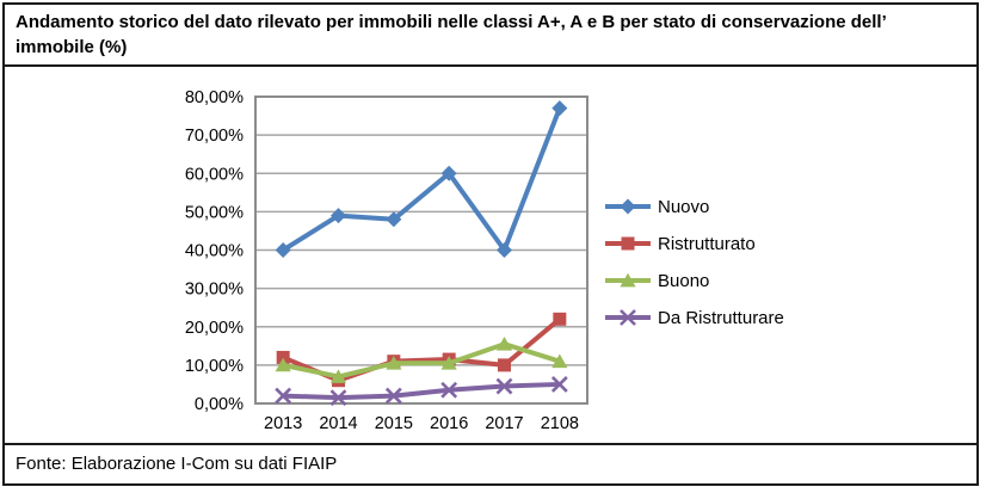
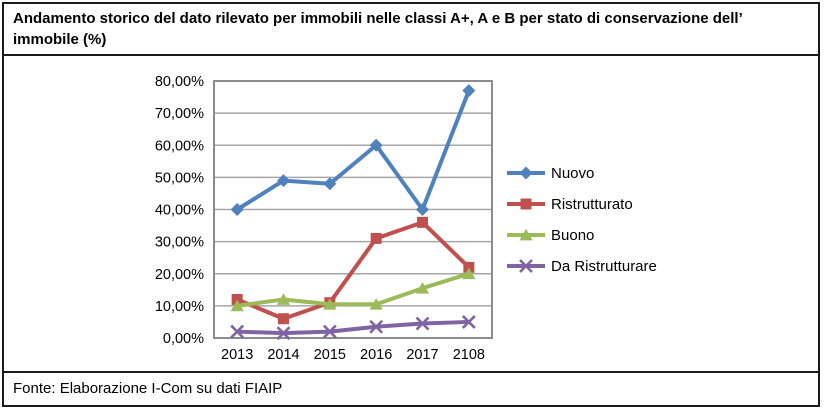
Buono/2014: 7% -> 12%
Ristrutturato/2016: 12% -> 31%
Ristrutturato/2017: 10% -> 36%
Buono/2108: 11% -> 20%
